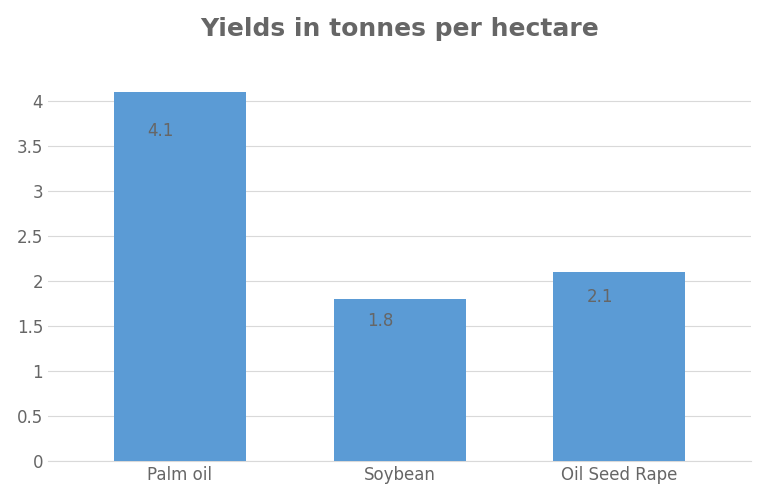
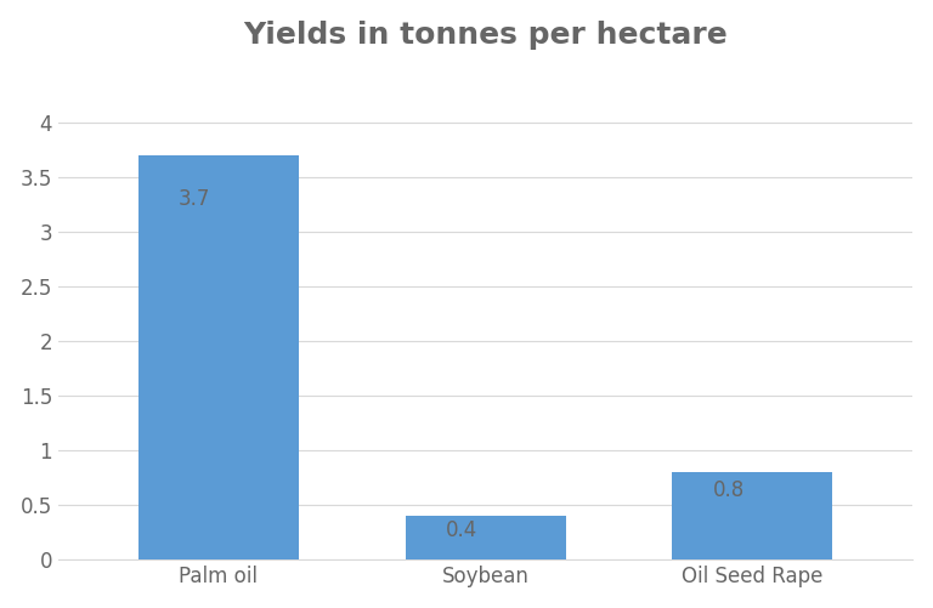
Palm oil: 4.1 -> 3.7
Soybean: 1.8 -> 0.4
Oil Seed Rape: 2.1 -> 0.8
